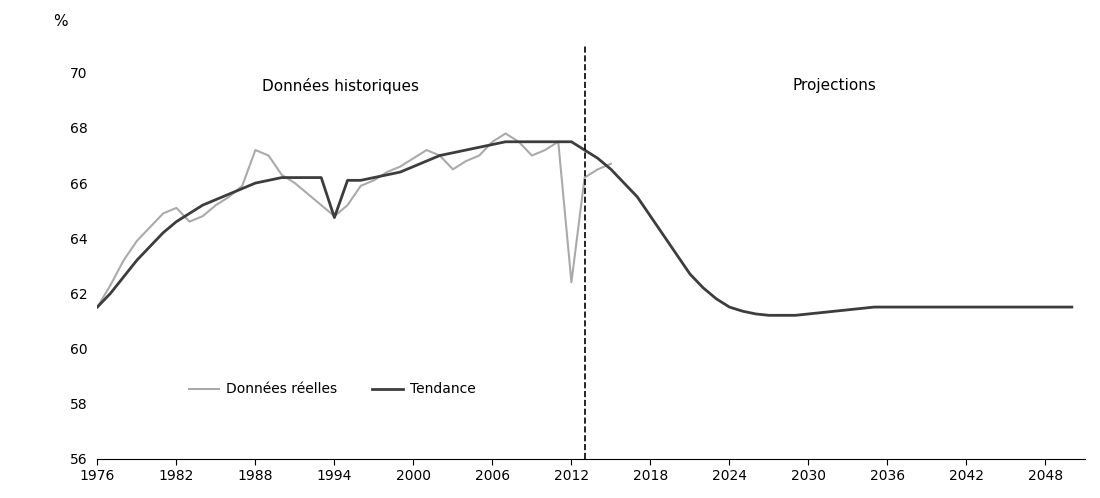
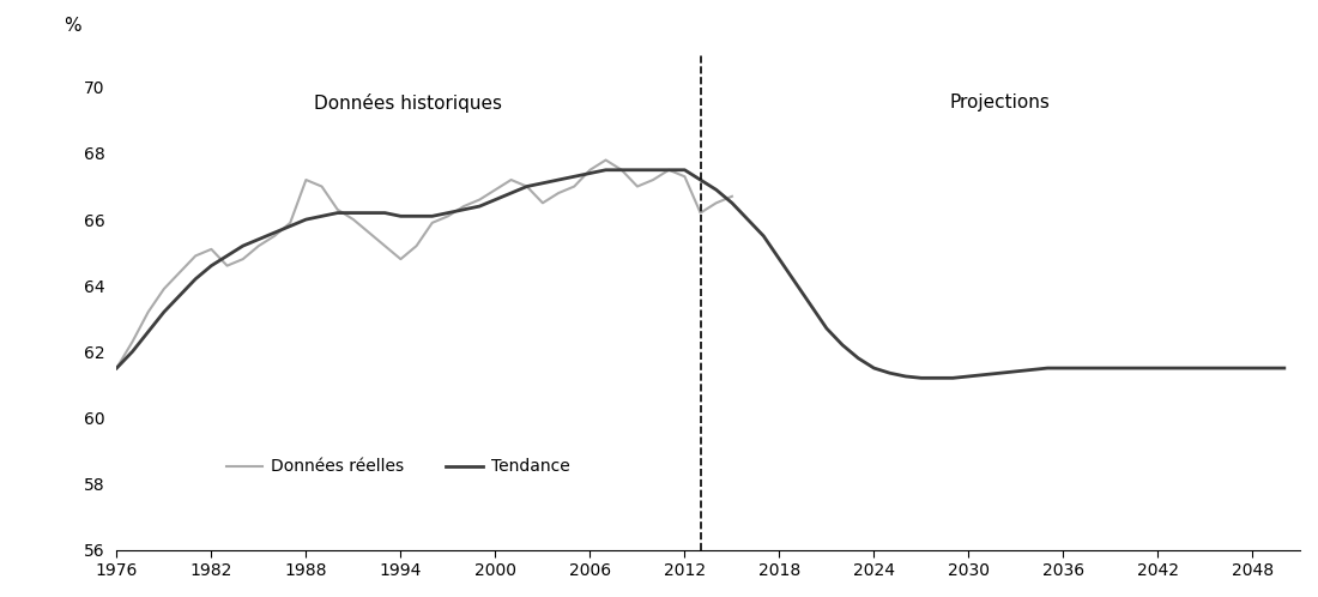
Tendance/1994: 64.75 -> 66.10
Données réelles/2012: 62.4 -> 67.3
